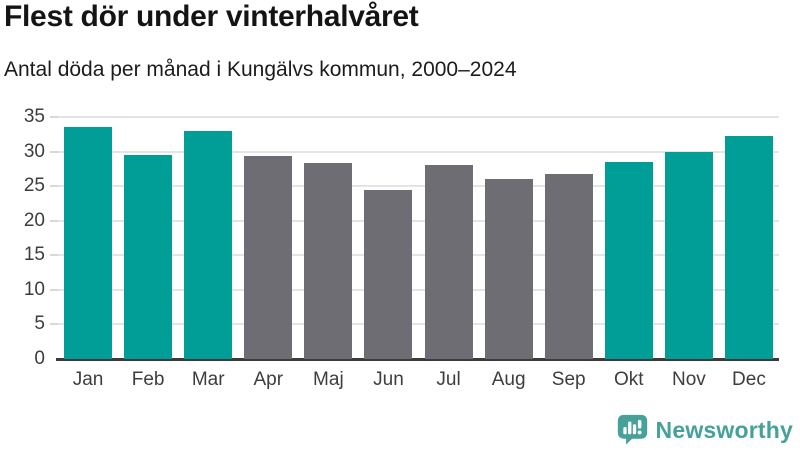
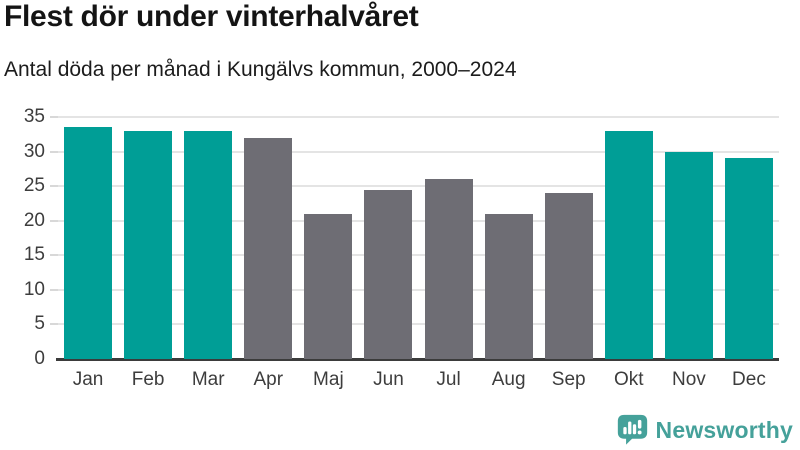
Feb: 30 -> 33
Apr: 29 -> 32
Maj: 28 -> 21
Jul: 28 -> 26
Aug: 26 -> 21
Sep: 27 -> 24
Okt: 28 -> 33
Dec: 32 -> 29
